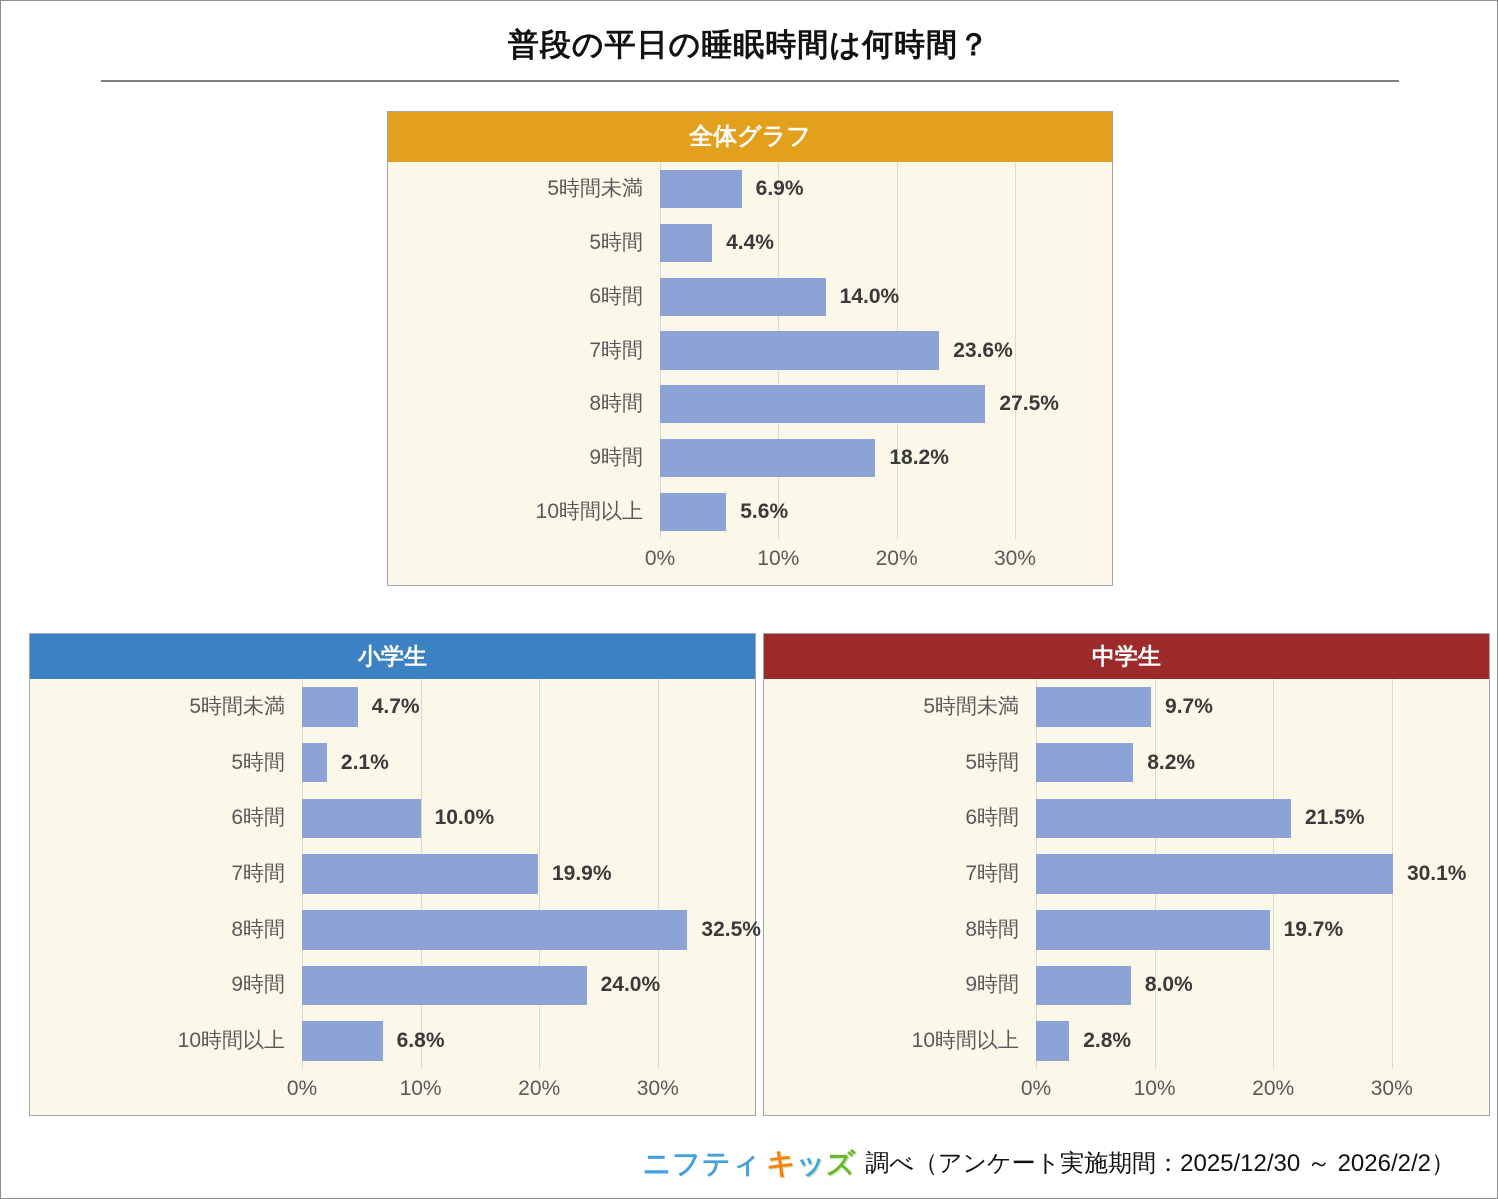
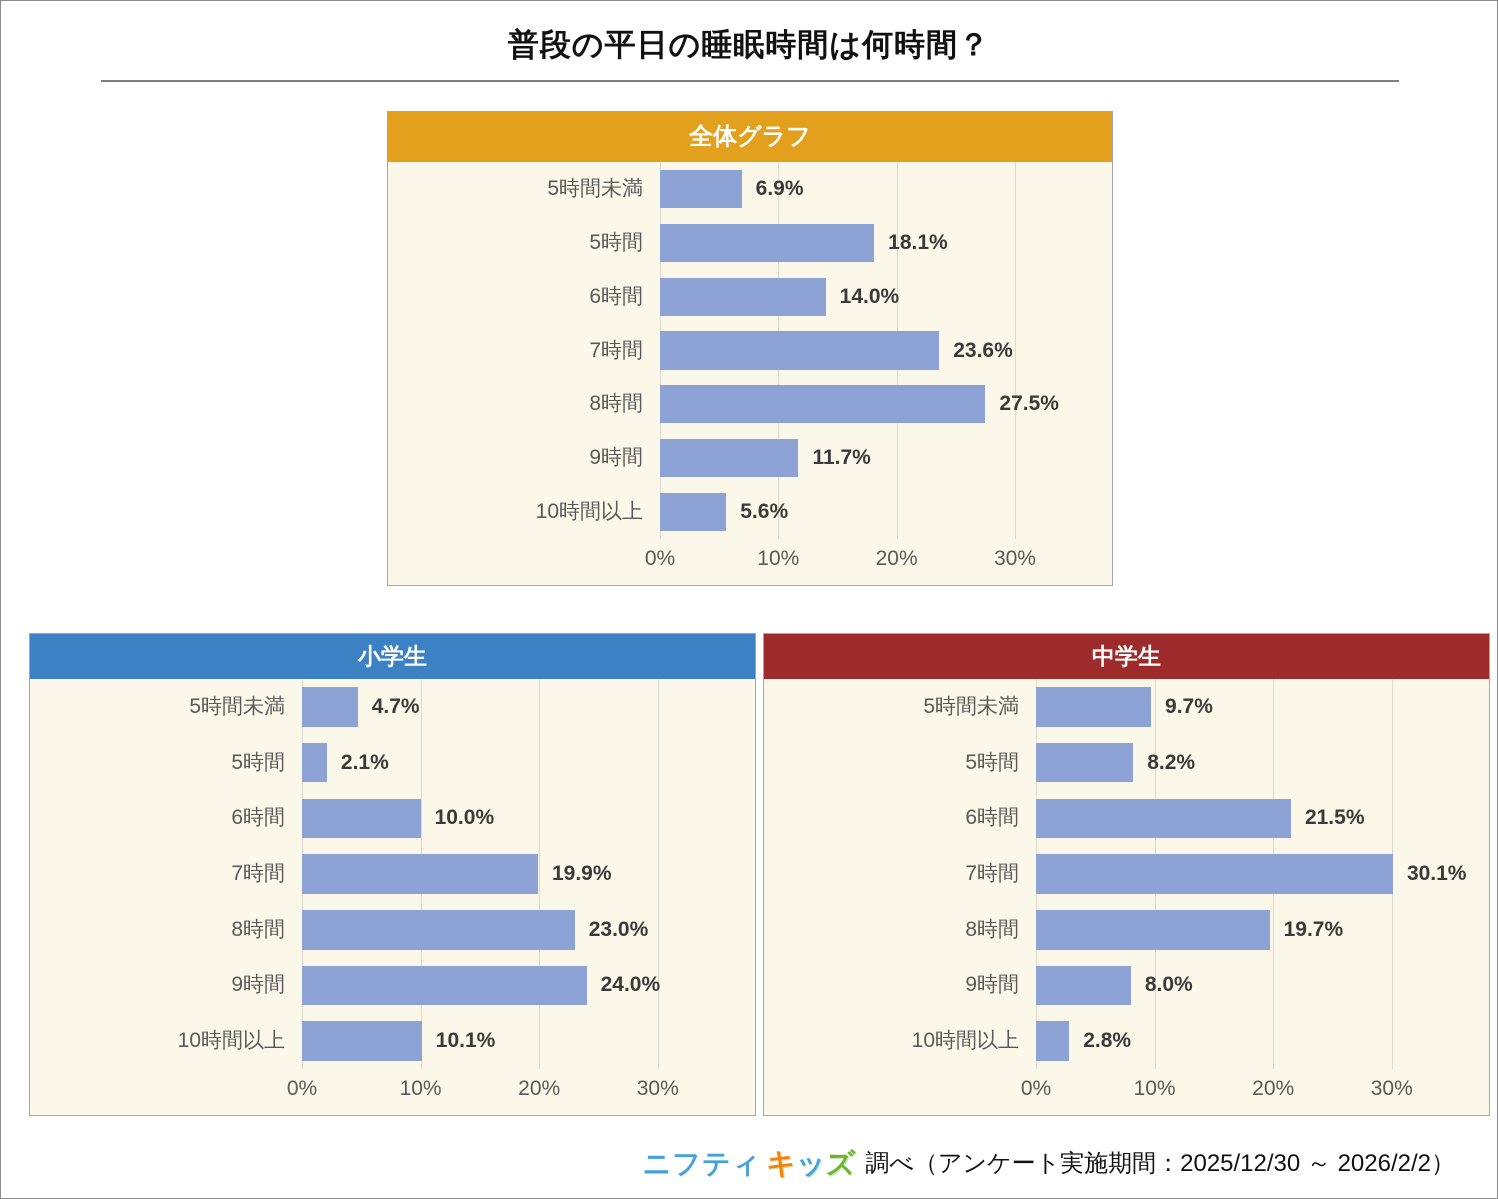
全体グラフ/5時間: 4.4% -> 18.1%
全体グラフ/9時間: 18.2% -> 11.7%
小学生/8時間: 32.5% -> 23.0%
小学生/10時間以上: 6.8% -> 10.1%
